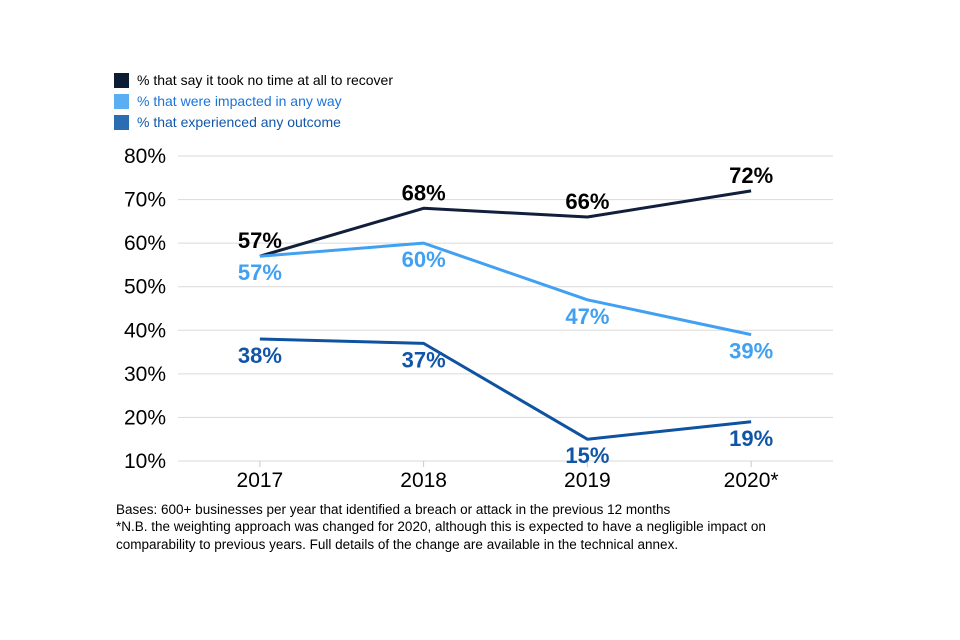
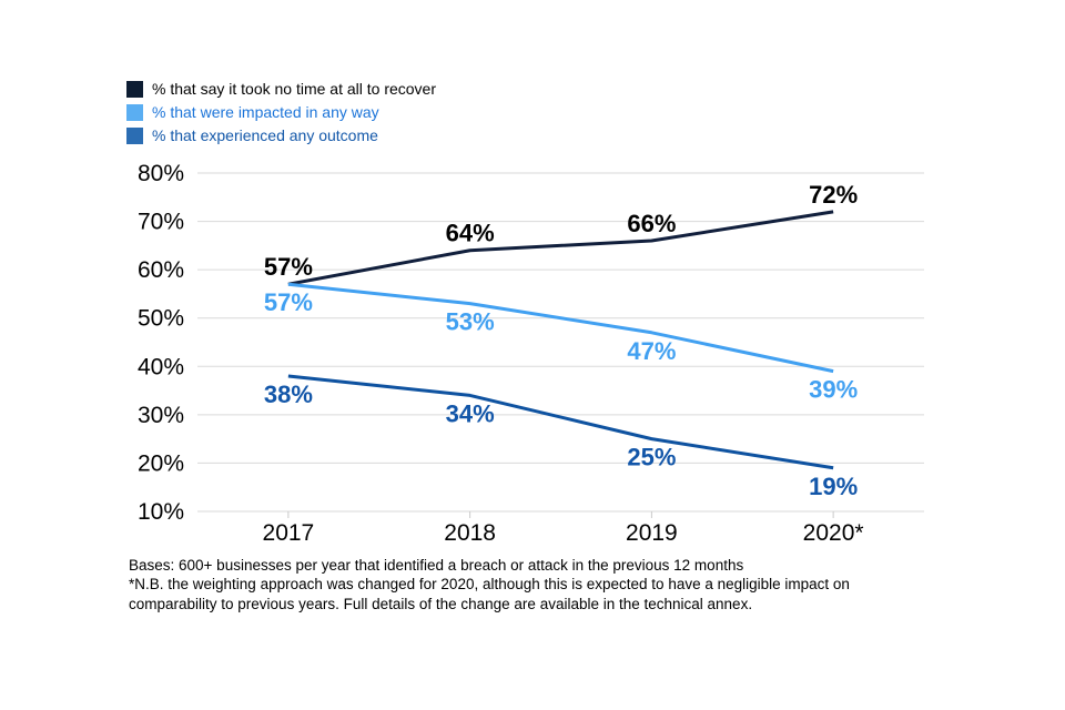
% that say it took no time at all to recover/2018: 68% -> 64%
% that were impacted in any way/2018: 60% -> 53%
% that experienced any outcome/2018: 37% -> 34%
% that experienced any outcome/2019: 15% -> 25%
